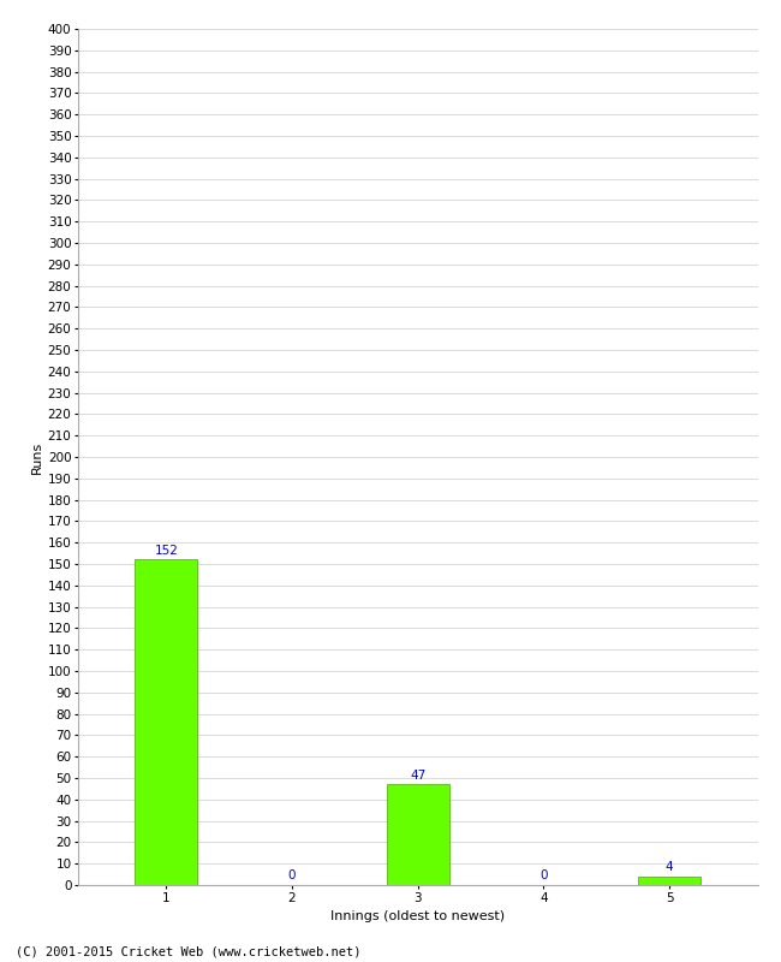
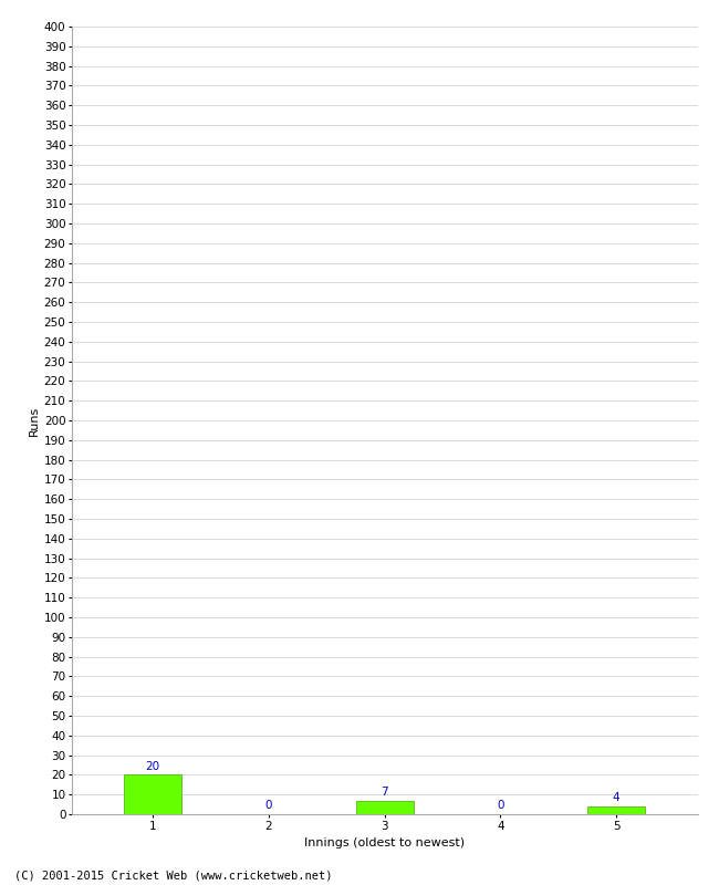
1: 152 -> 20
3: 47 -> 7
